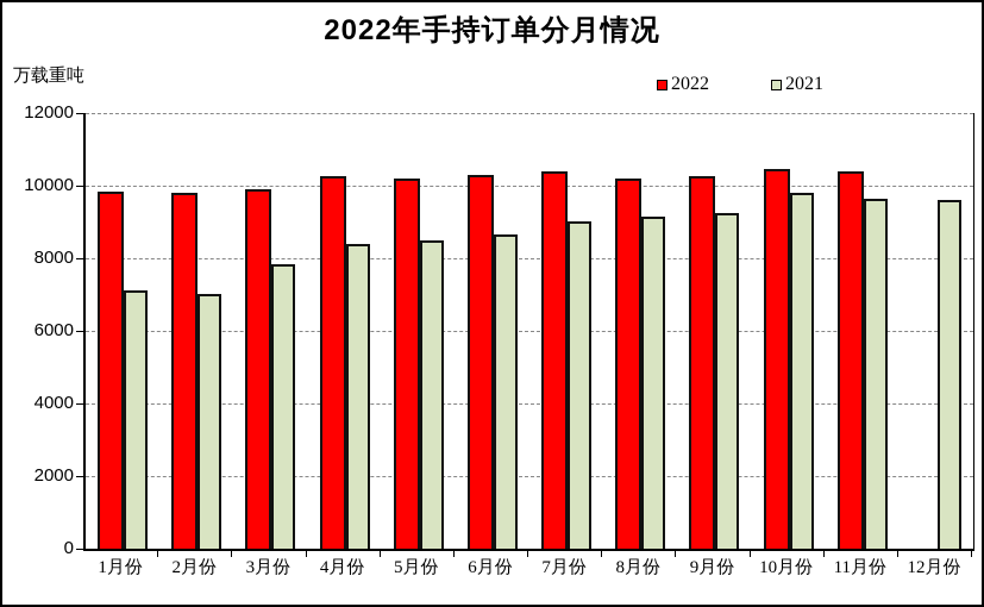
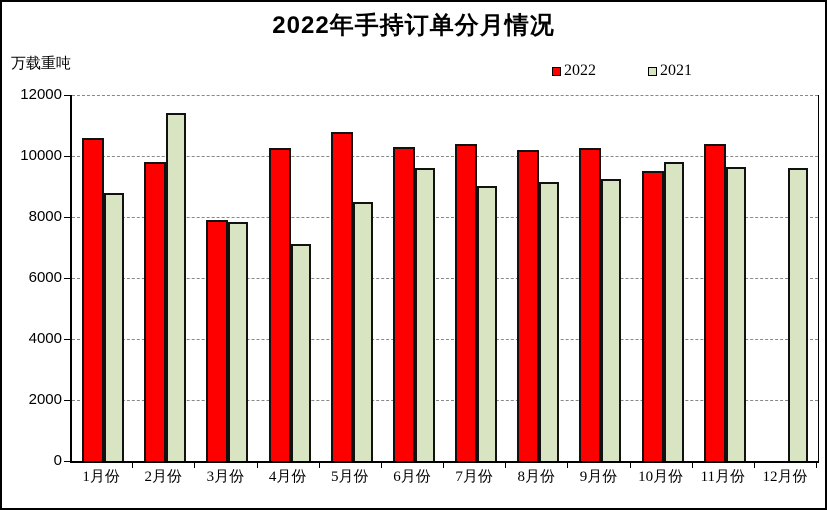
2022/1月份: 9800 -> 10600
2021/1月份: 7100 -> 8800
2021/2月份: 7000 -> 11400
2022/3月份: 9900 -> 7900
2021/4月份: 8400 -> 7100
2022/5月份: 10200 -> 10800
2021/6月份: 8600 -> 9600
2022/10月份: 10400 -> 9500
